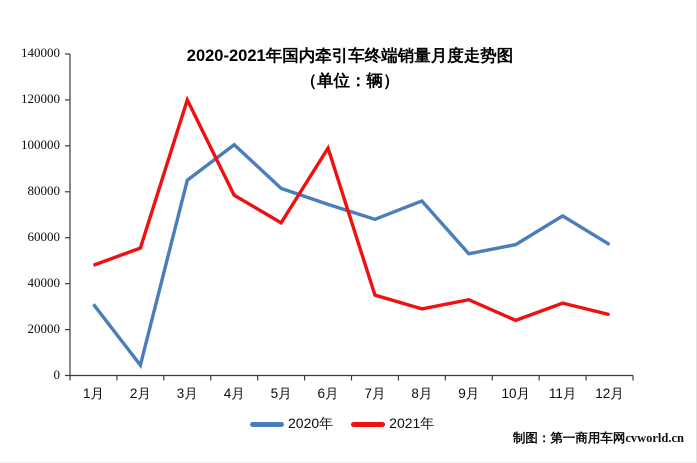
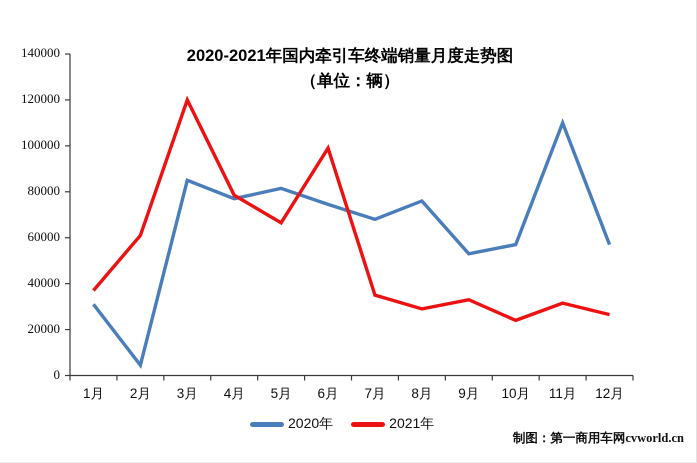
2021年/1月: 48000 -> 37000
2021年/2月: 56000 -> 61000
2020年/4月: 100000 -> 77000
2020年/11月: 70000 -> 110000
